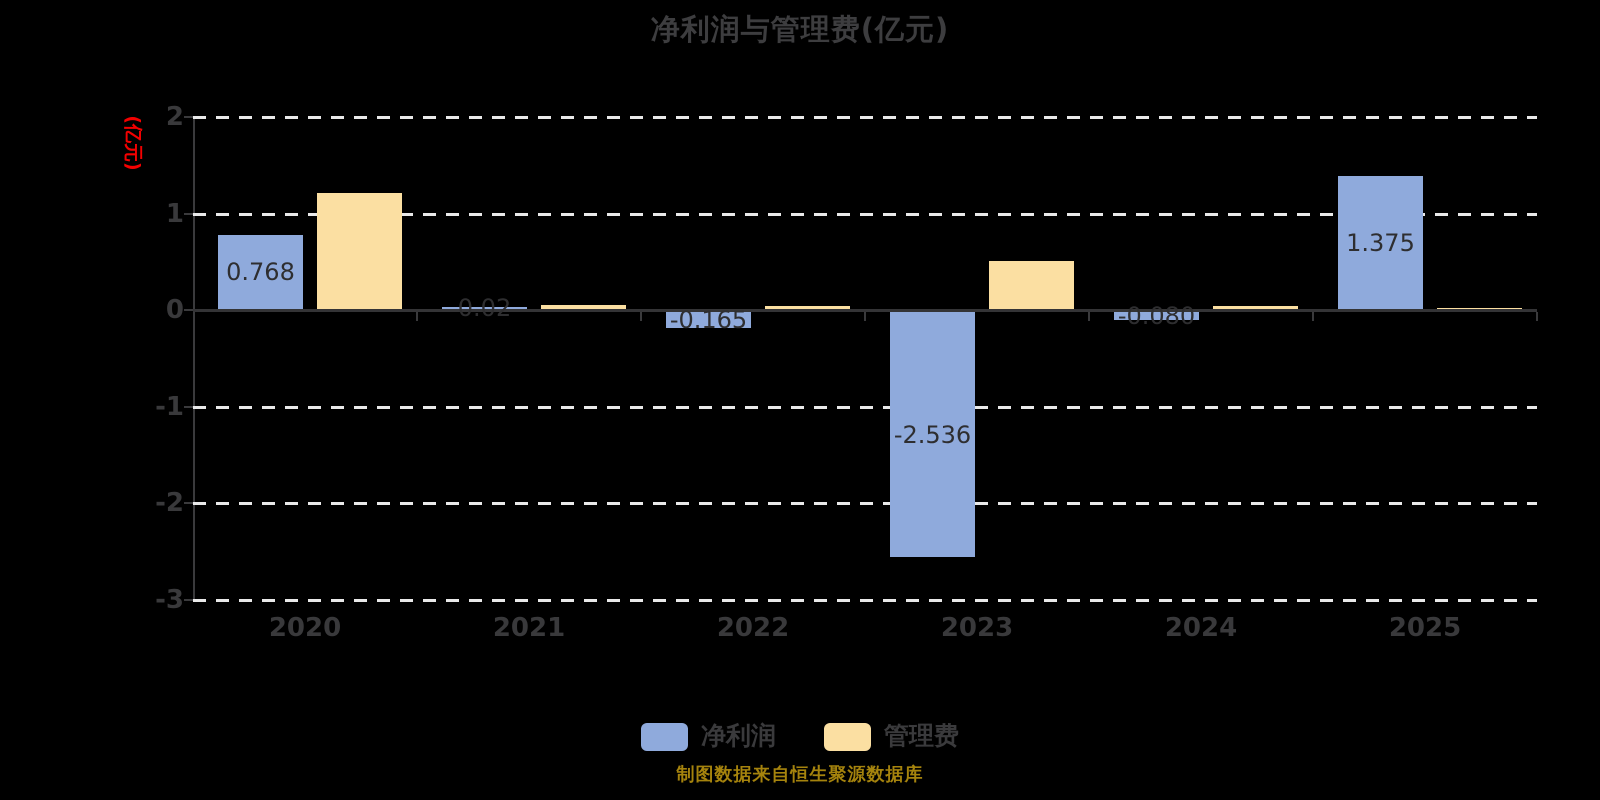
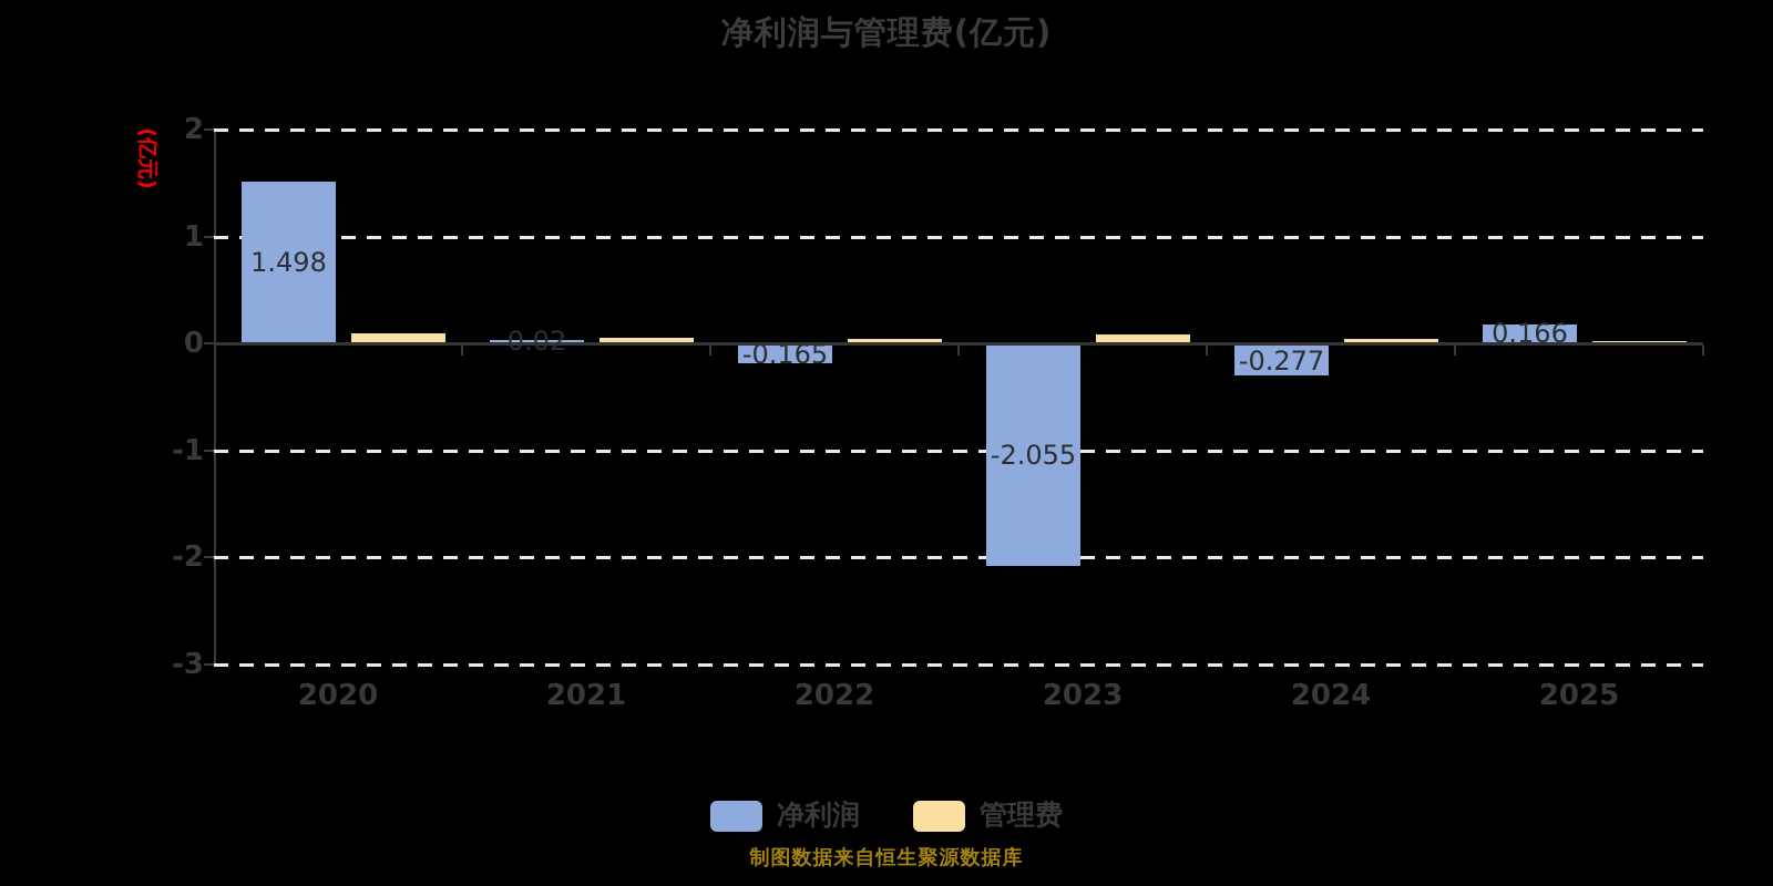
净利润/2020: 0.768 -> 1.498
管理费/2020: 1.2 -> 0.1
净利润/2023: -2.536 -> -2.055
管理费/2023: 0.5 -> 0.1
净利润/2024: -0.080 -> -0.277
净利润/2025: 1.375 -> 0.166
